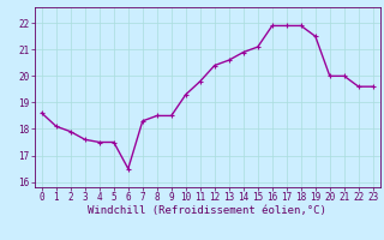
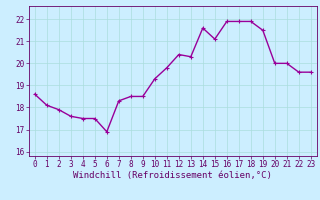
6: 16.5 -> 16.9
13: 20.6 -> 20.3
14: 20.9 -> 21.6
